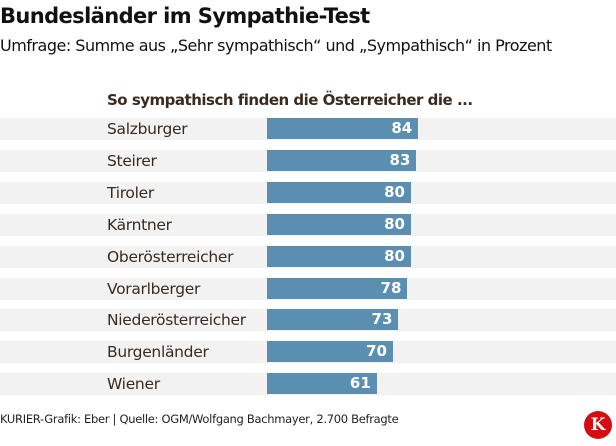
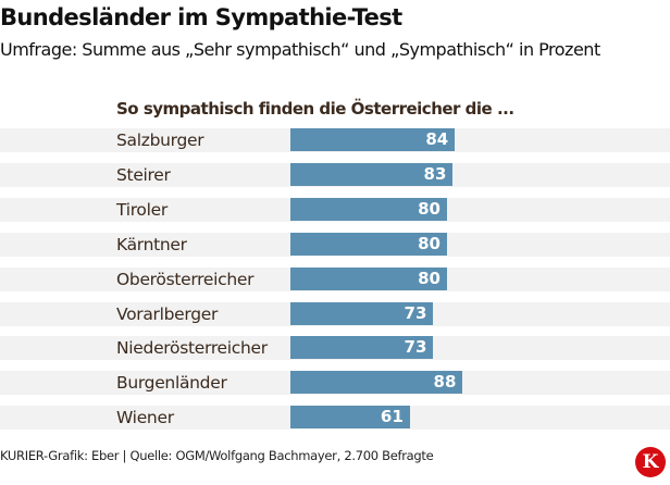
Vorarlberger: 78 -> 73
Burgenländer: 70 -> 88
